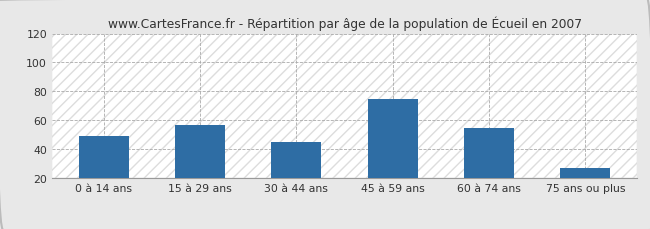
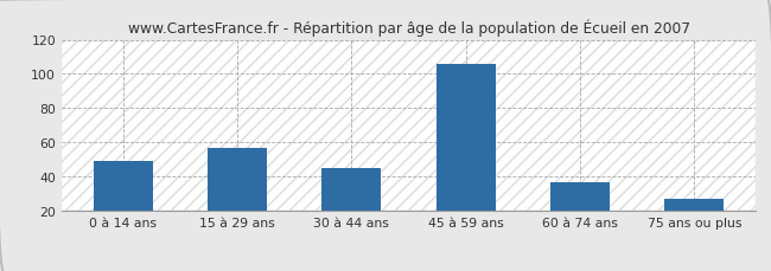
45 à 59 ans: 75 -> 106
60 à 74 ans: 55 -> 37
